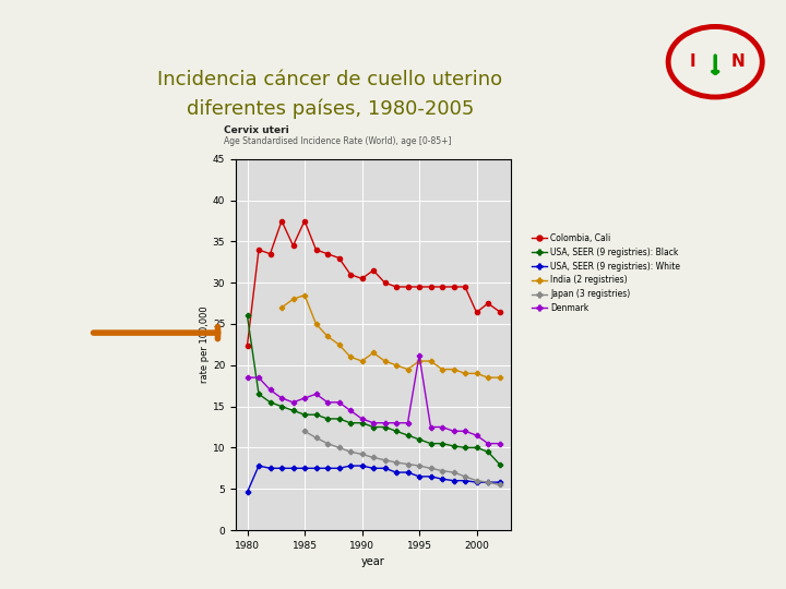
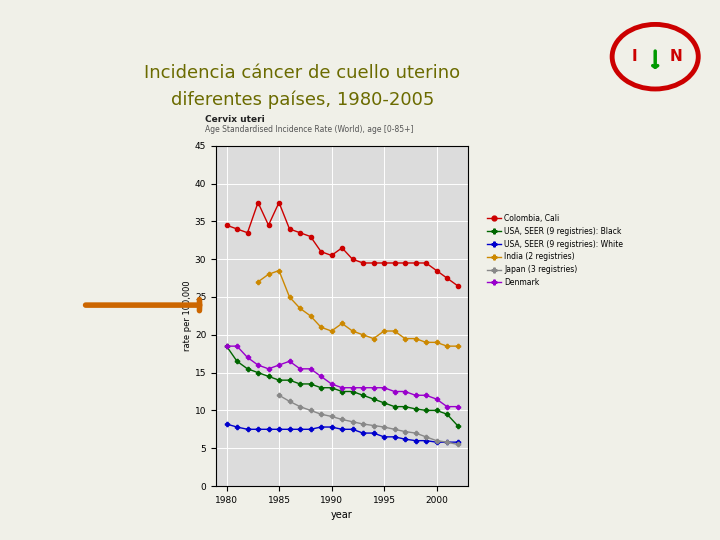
Colombia, Cali/1980: 22.4 -> 34.5
USA, SEER (9 registries): Black/1980: 26.0 -> 18.5
USA, SEER (9 registries): White/1980: 4.6 -> 8.2
Denmark/1995: 21.2 -> 13.0
Colombia, Cali/2000: 26.4 -> 28.5
